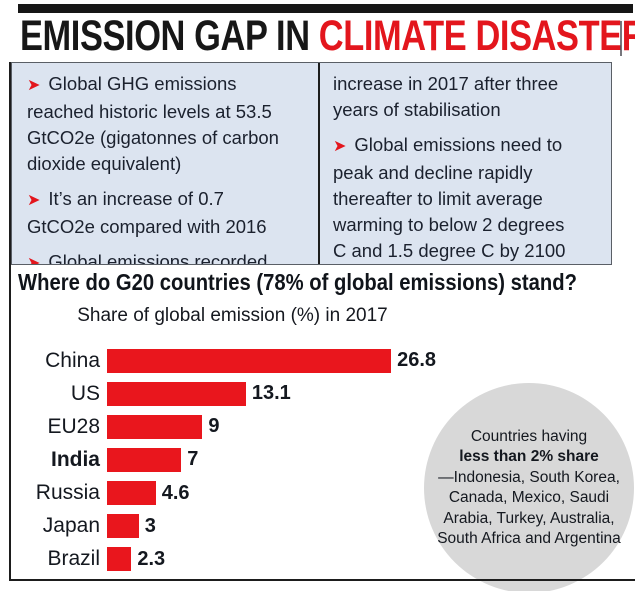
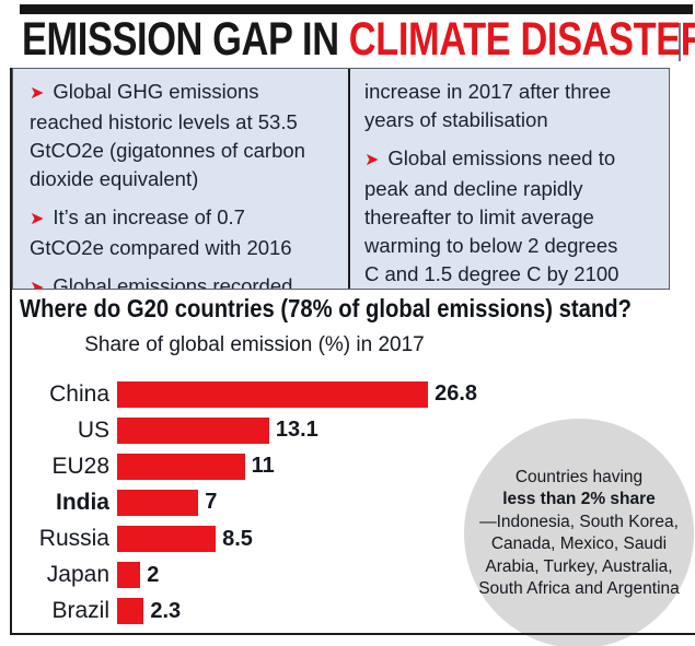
EU28: 9 -> 11
Russia: 4.6 -> 8.5
Japan: 3 -> 2
